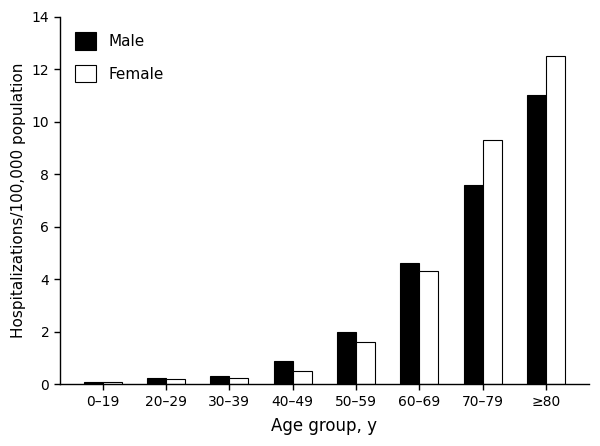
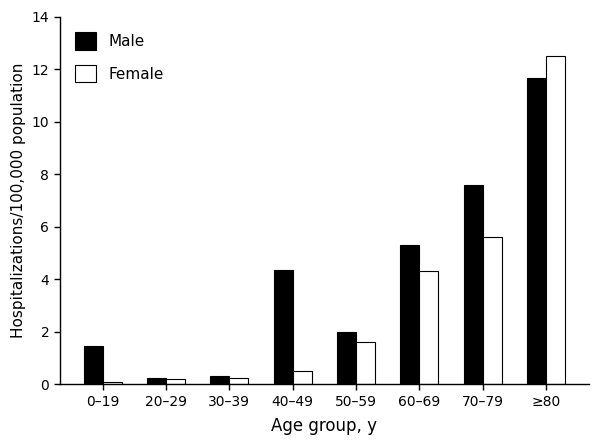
Male/0–19: 0.10 -> 1.45
Male/40–49: 0.90 -> 4.35
Male/60–69: 4.60 -> 5.30
Female/70–79: 9.30 -> 5.60
Male/≥80: 11.00 -> 11.65
